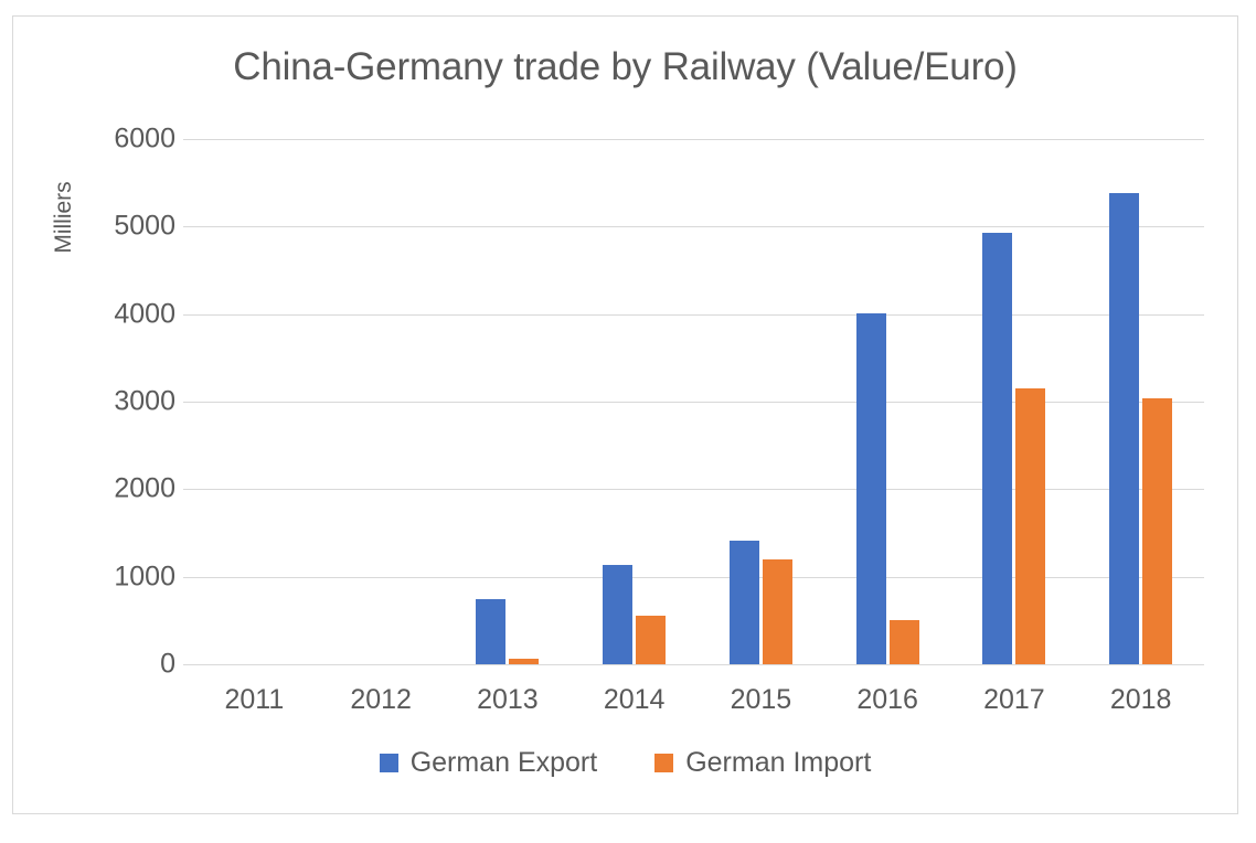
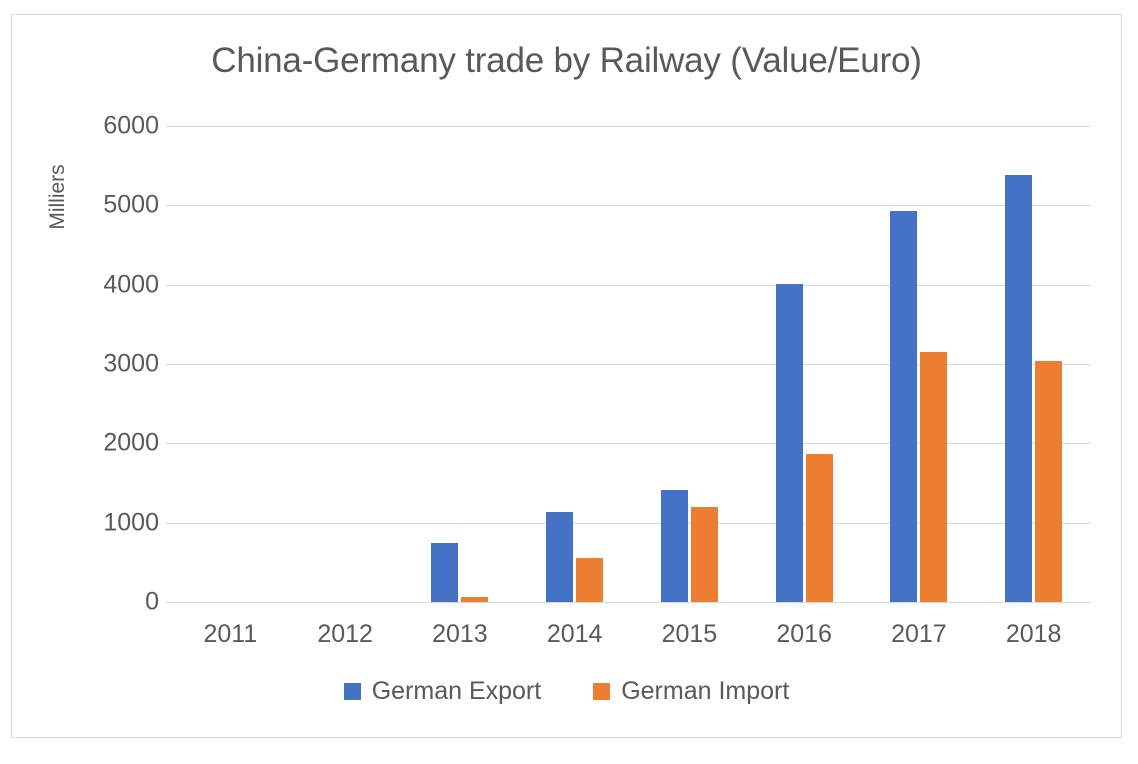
German Import/2016: 500 -> 1900
